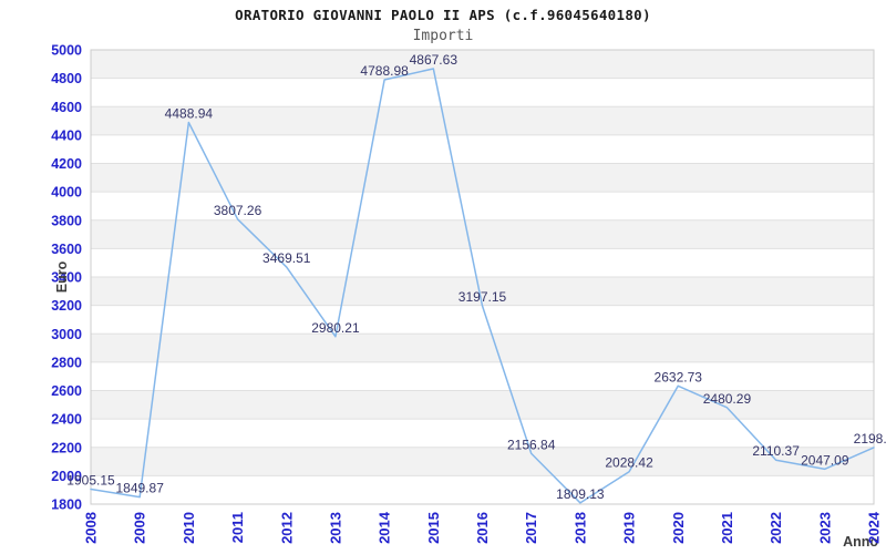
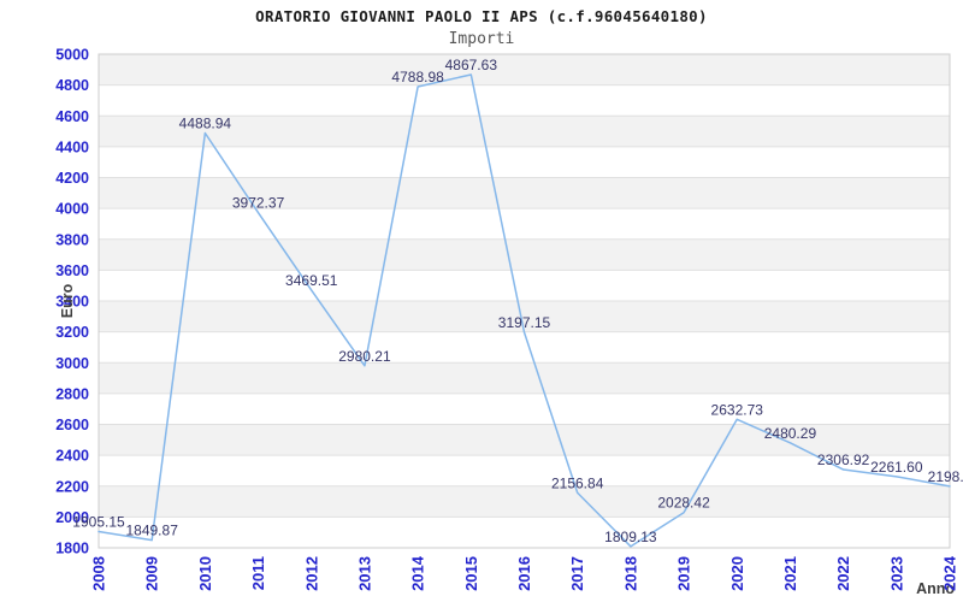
2011: 3807.26 -> 3972.37
2022: 2110.37 -> 2306.92
2023: 2047.09 -> 2261.60
